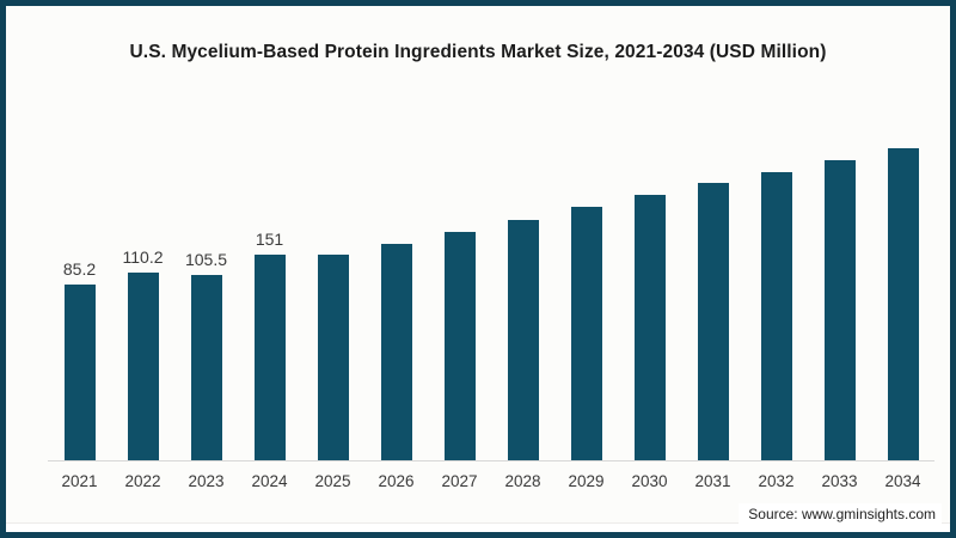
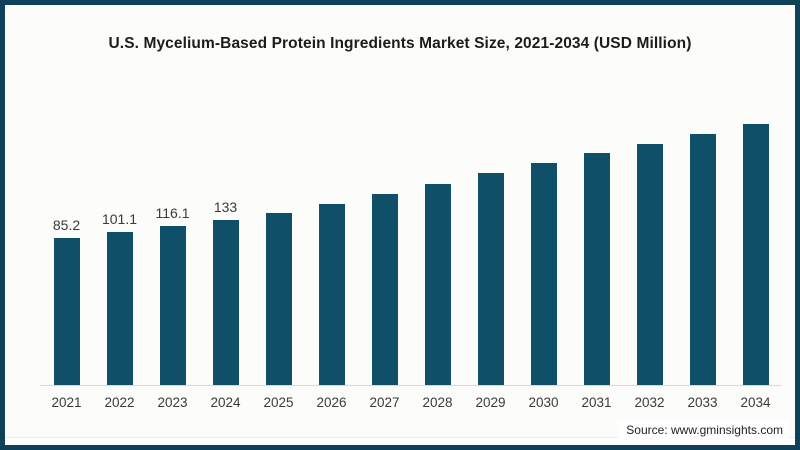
2022: 110.2 -> 101.1
2023: 105.5 -> 116.1
2024: 151 -> 133
